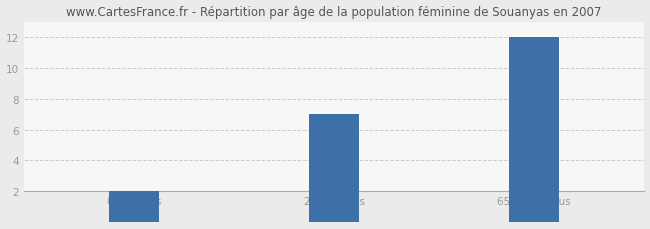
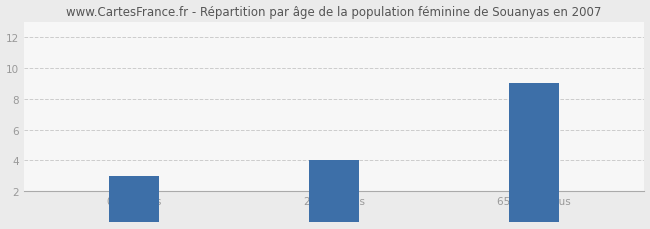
0 à 19 ans: 2 -> 3
20 à 64 ans: 7 -> 4
65 ans et plus: 12 -> 9
